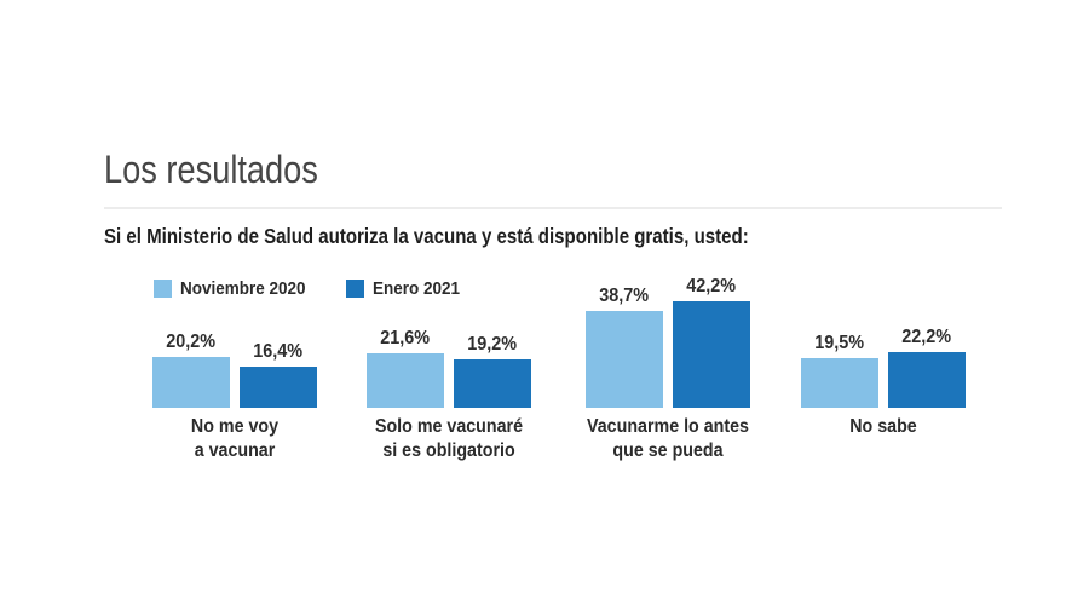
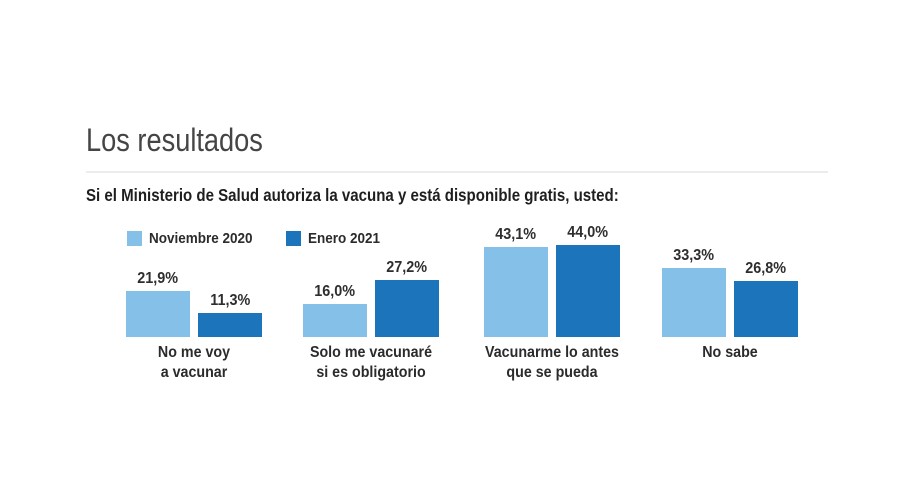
Noviembre 2020/No me voy a vacunar: 20,2% -> 21,9%
Enero 2021/No me voy a vacunar: 16,4% -> 11,3%
Noviembre 2020/Solo me vacunaré si es obligatorio: 21,6% -> 16,0%
Enero 2021/Solo me vacunaré si es obligatorio: 19,2% -> 27,2%
Noviembre 2020/Vacunarme lo antes que se pueda: 38,7% -> 43,1%
Enero 2021/Vacunarme lo antes que se pueda: 42,2% -> 44,0%
Noviembre 2020/No sabe: 19,5% -> 33,3%
Enero 2021/No sabe: 22,2% -> 26,8%
